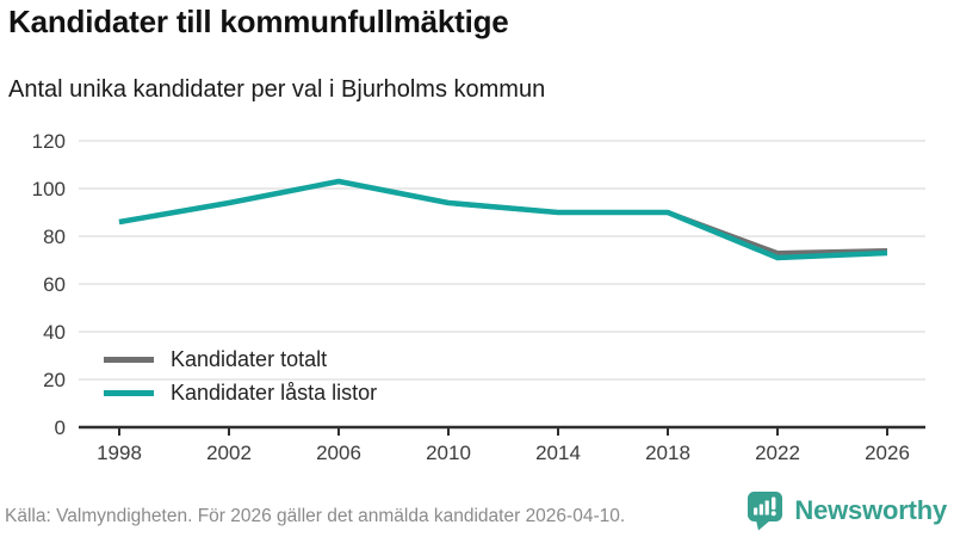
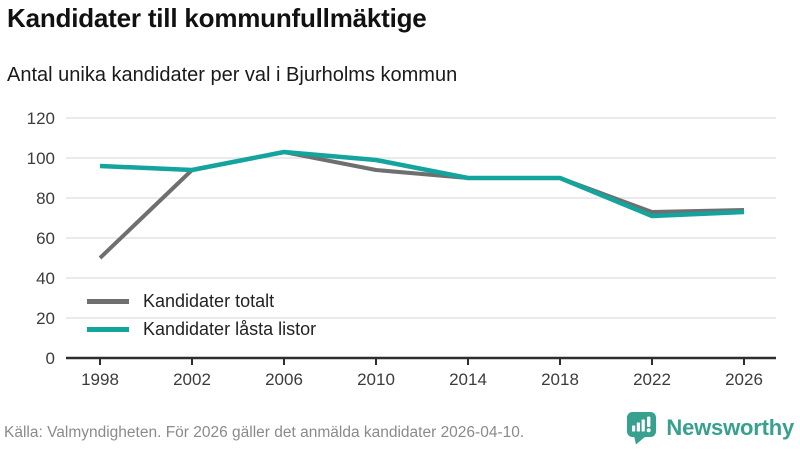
Kandidater totalt/1998: 86 -> 50
Kandidater låsta listor/1998: 86 -> 96
Kandidater låsta listor/2010: 94 -> 99
